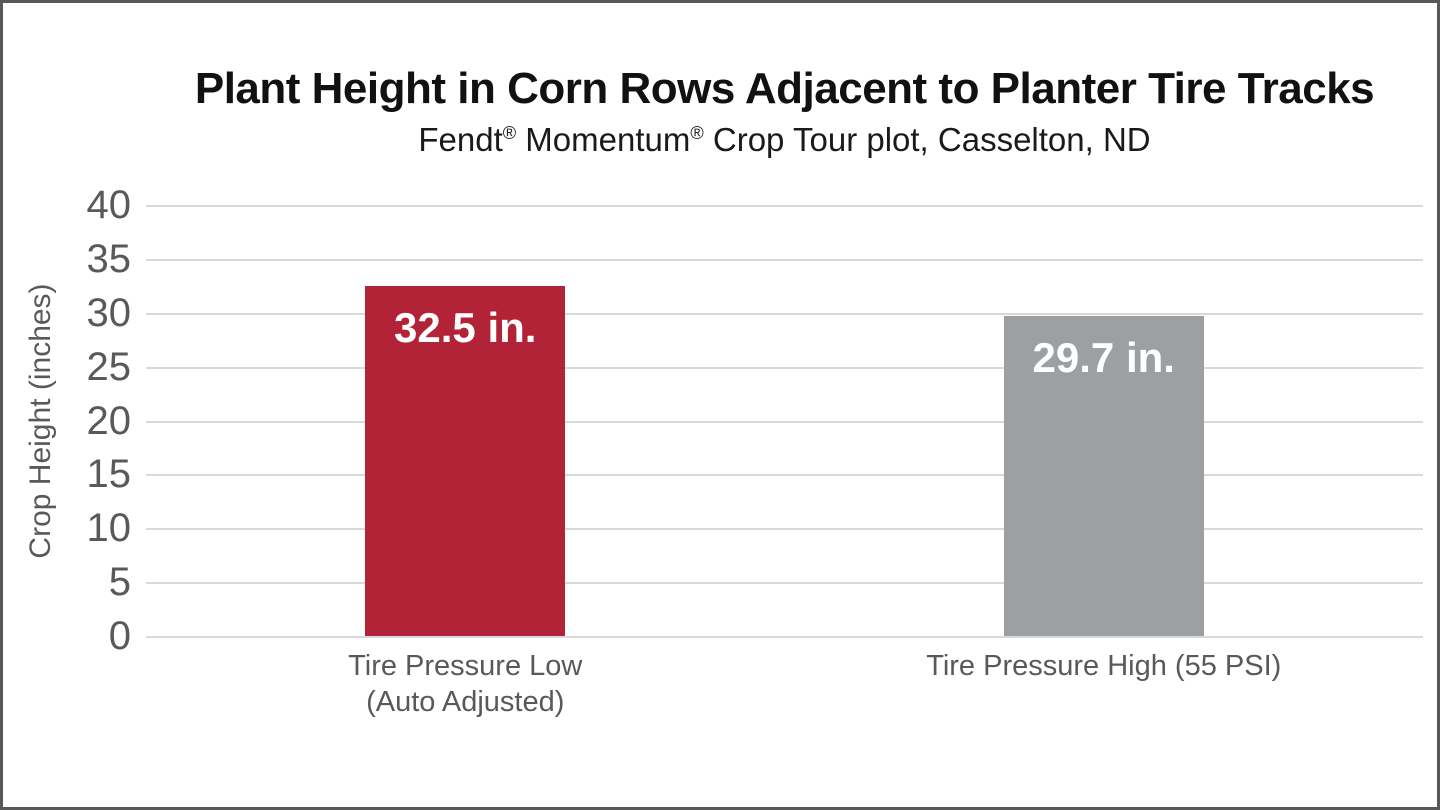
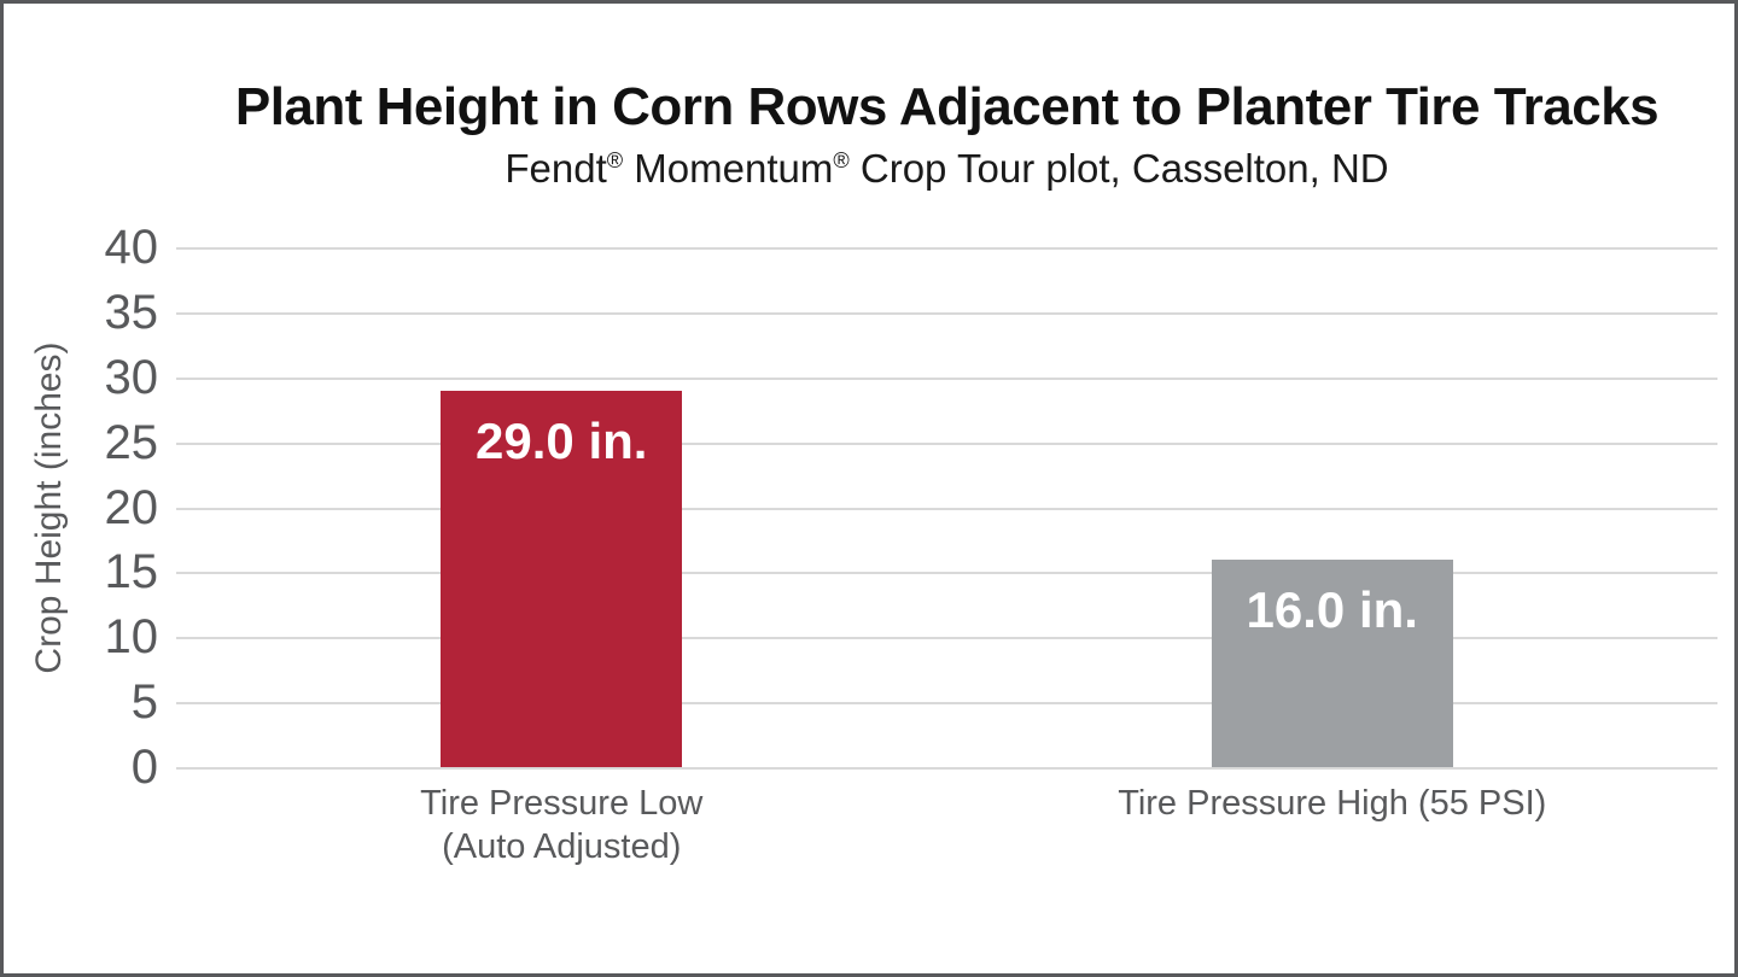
Tire Pressure Low (Auto Adjusted): 32.5 -> 29.0
Tire Pressure High (55 PSI): 29.7 -> 16.0
